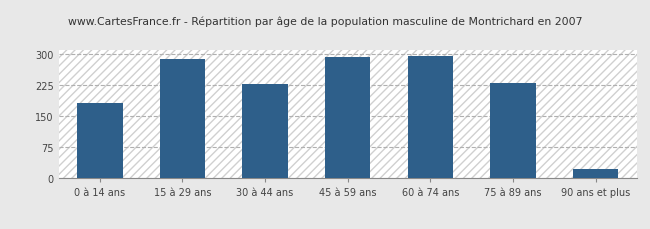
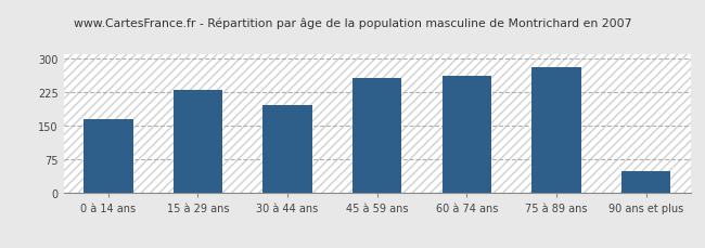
0 à 14 ans: 181 -> 165
15 à 29 ans: 288 -> 230
30 à 44 ans: 228 -> 195
45 à 59 ans: 292 -> 255
60 à 74 ans: 294 -> 260
75 à 89 ans: 230 -> 280
90 ans et plus: 22 -> 50
